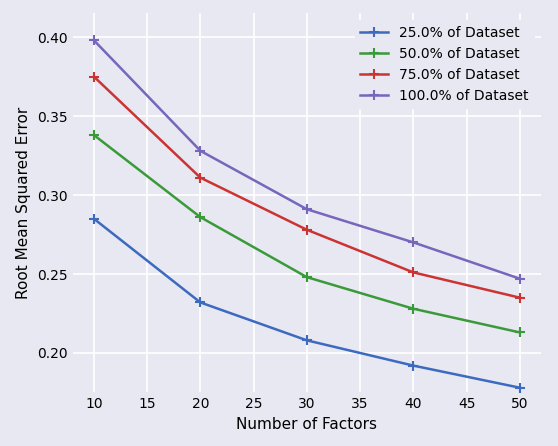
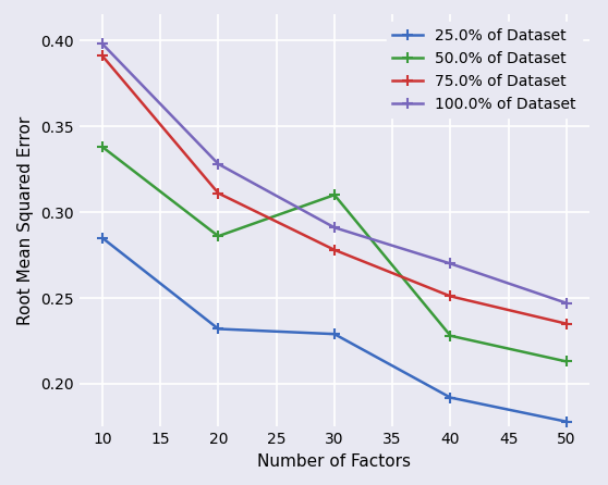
75.0% of Dataset/10: 0.375 -> 0.391
25.0% of Dataset/30: 0.208 -> 0.229
50.0% of Dataset/30: 0.248 -> 0.310
